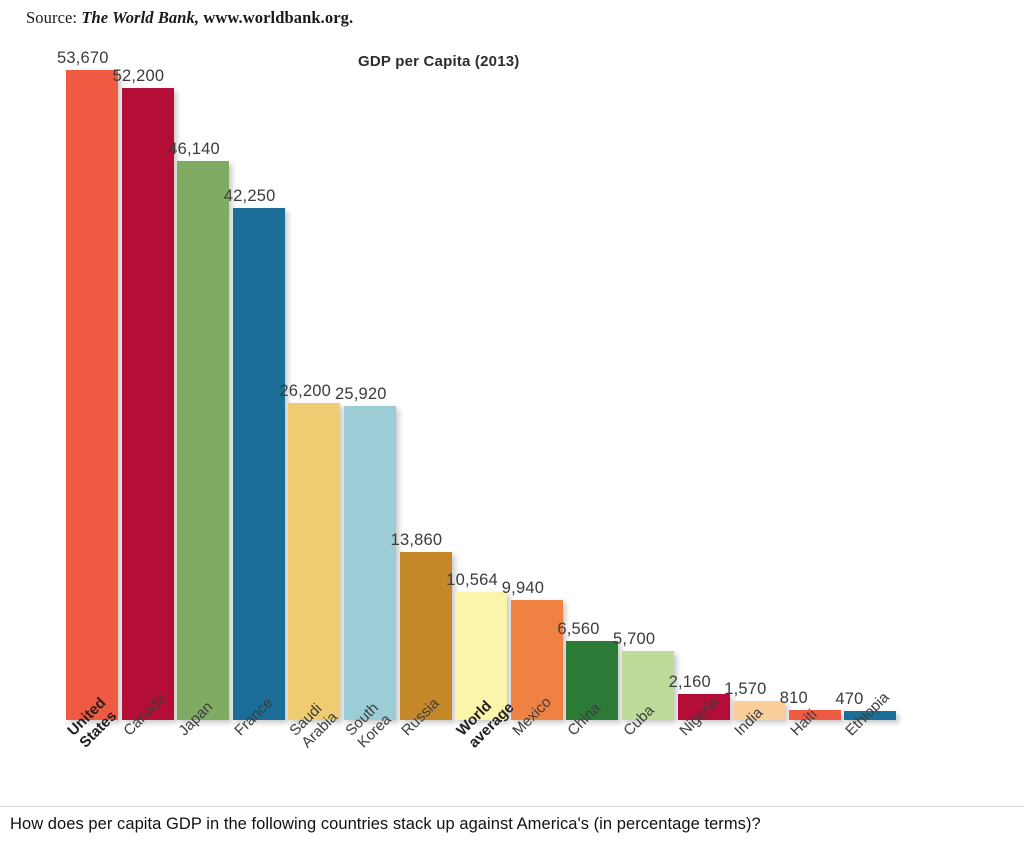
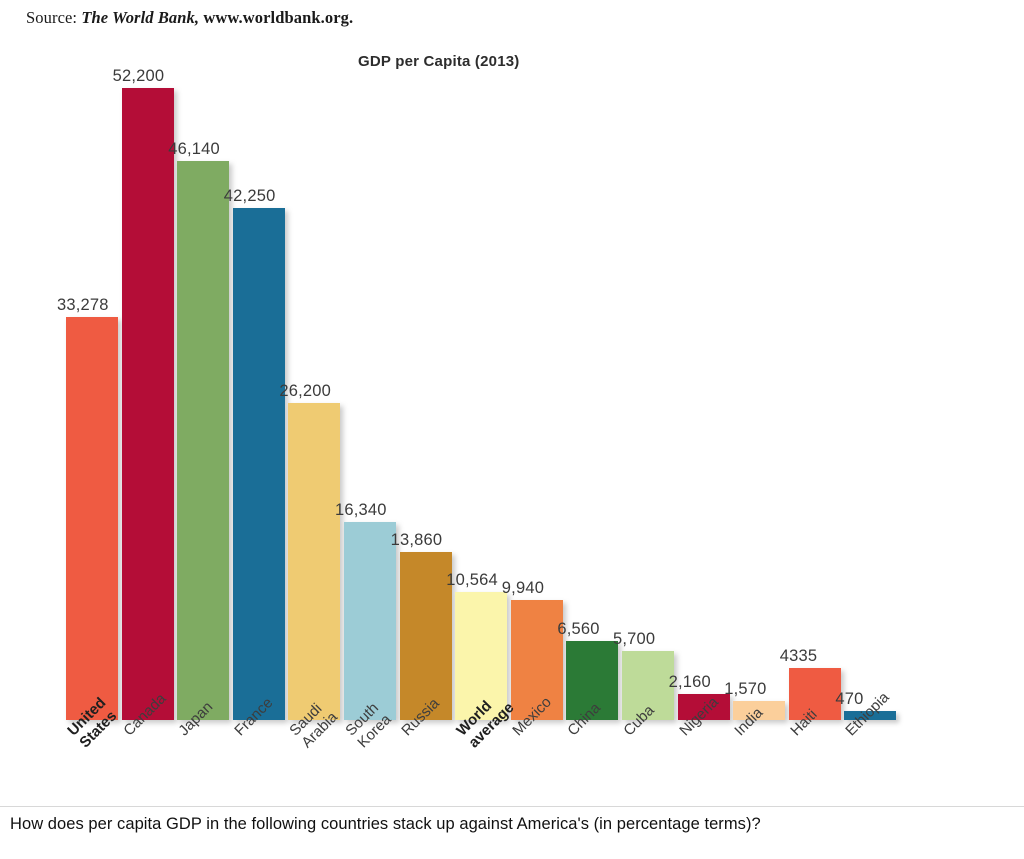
United States: 53,670 -> 33,278
South Korea: 25,920 -> 16,340
Haiti: 810 -> 4335
